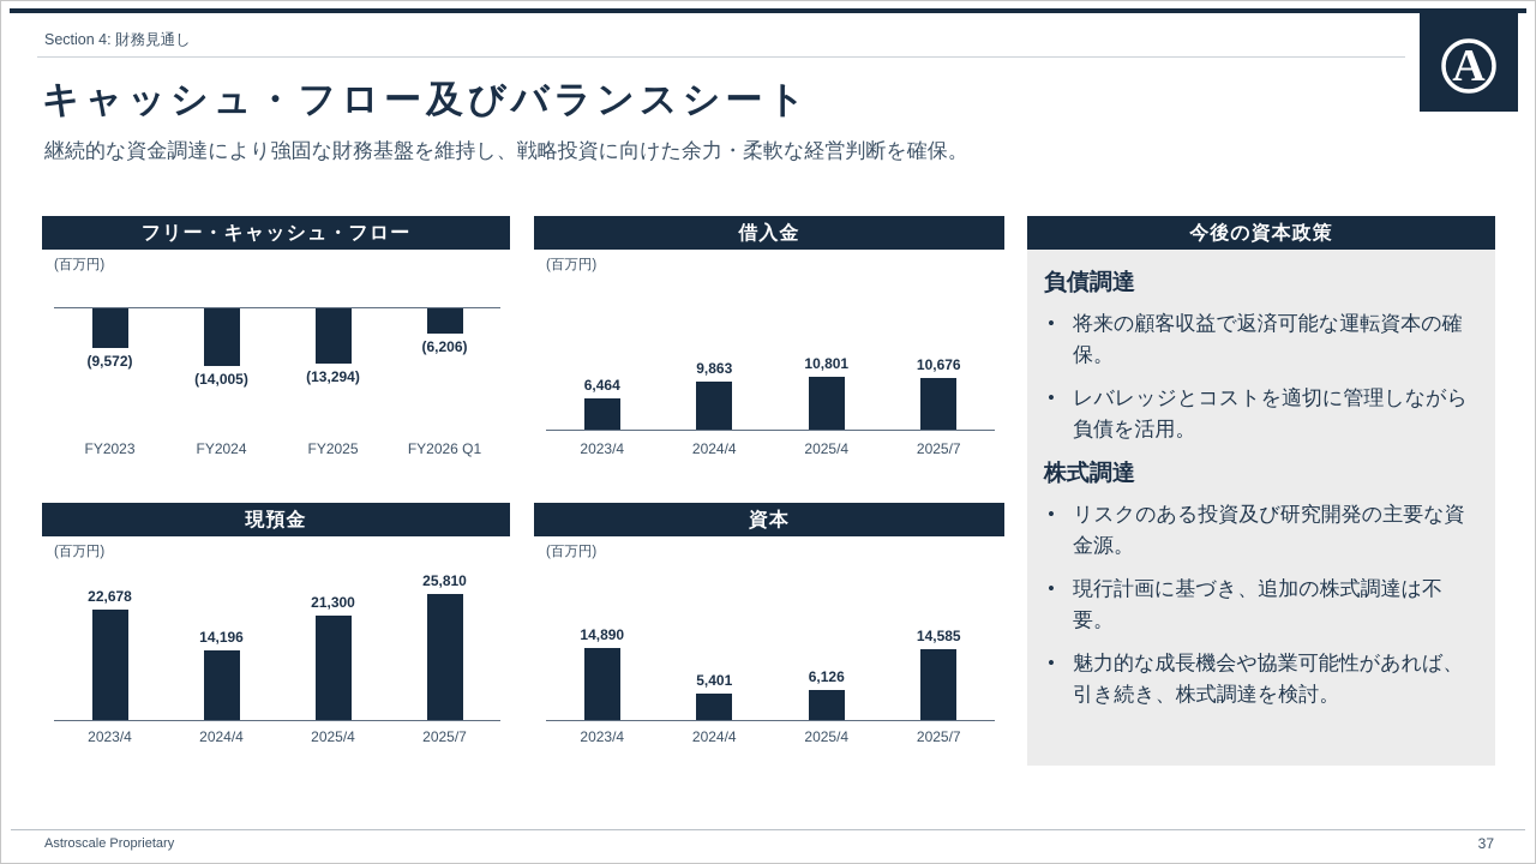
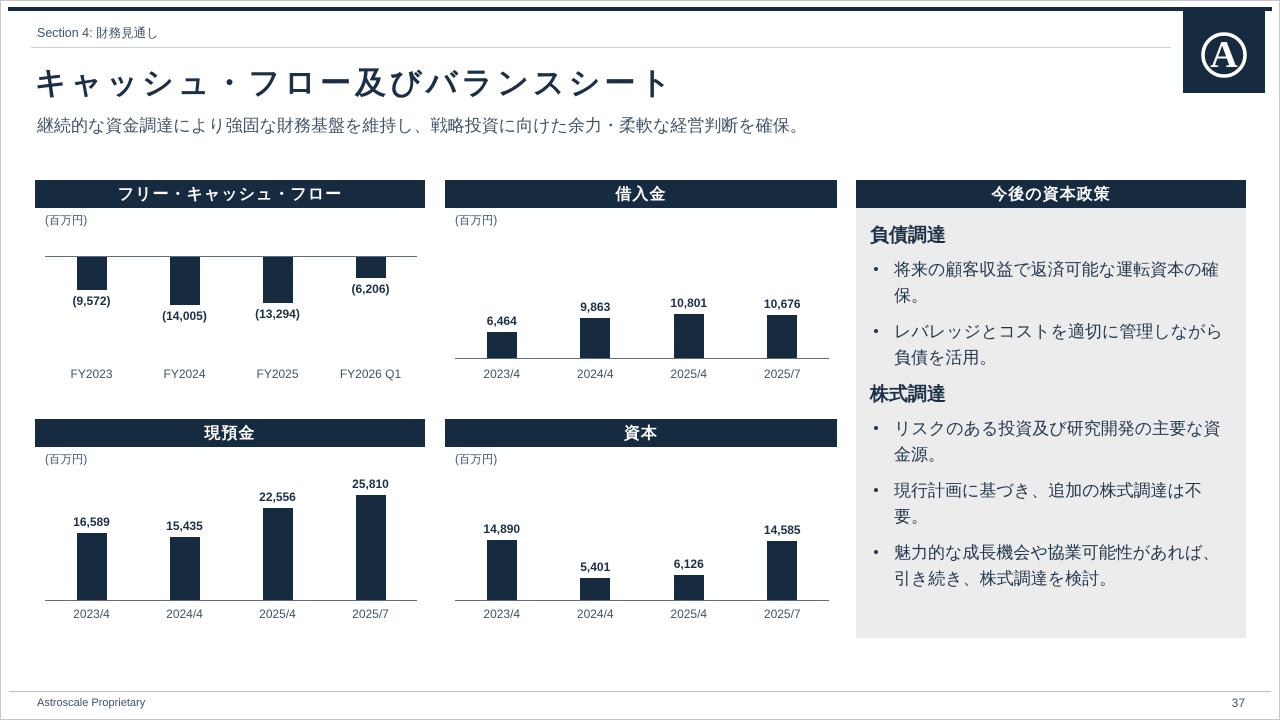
現預金/2023/4: 22,678 -> 16,589
現預金/2024/4: 14,196 -> 15,435
現預金/2025/4: 21,300 -> 22,556
